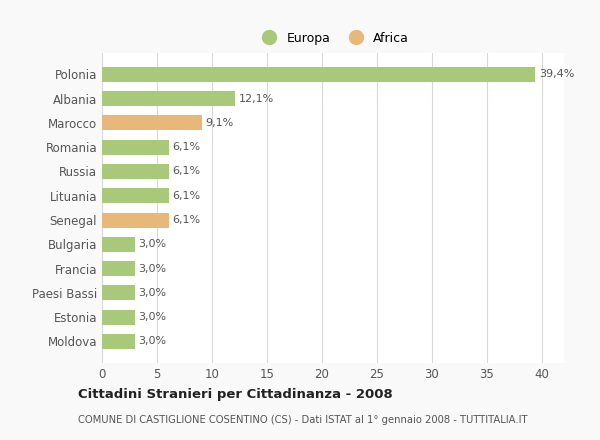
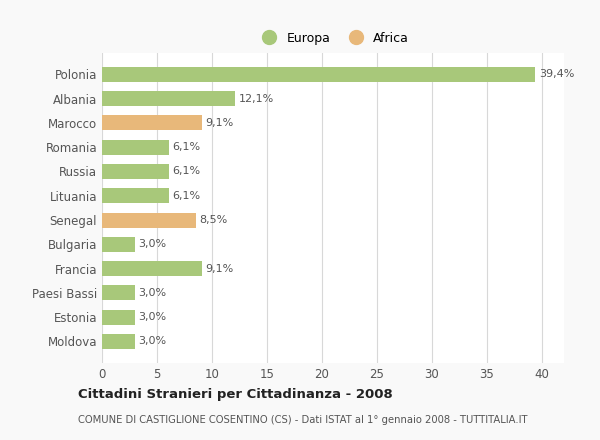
Senegal: 6,1% -> 8,5%
Francia: 3,0% -> 9,1%
